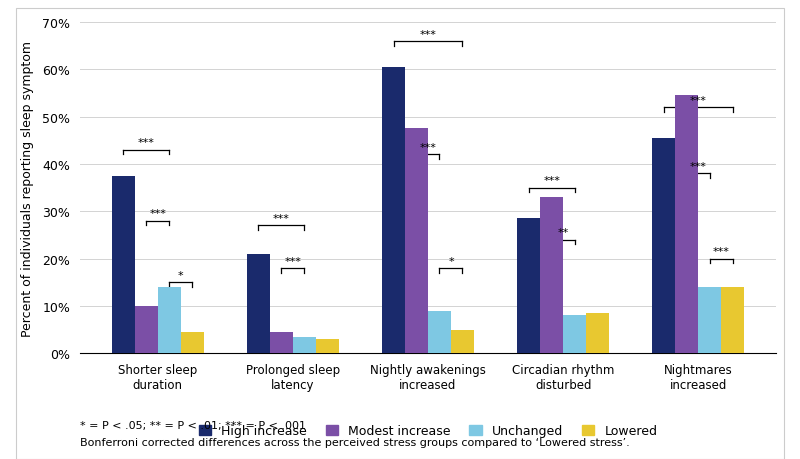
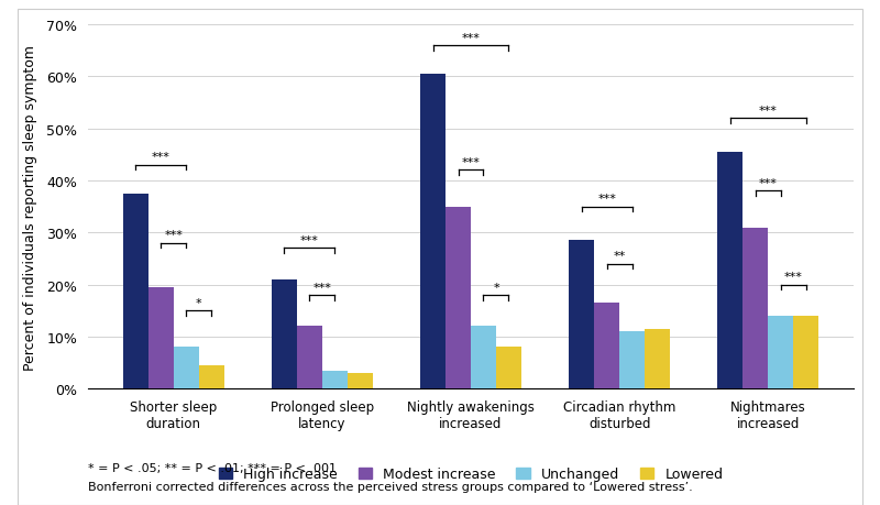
Modest increase/Shorter sleep duration: 10.0% -> 19.5%
Unchanged/Shorter sleep duration: 14.0% -> 8.0%
Modest increase/Prolonged sleep latency: 4.5% -> 12.0%
Modest increase/Nightly awakenings increased: 47.5% -> 35.0%
Unchanged/Nightly awakenings increased: 9.0% -> 12.0%
Lowered/Nightly awakenings increased: 5.0% -> 8.0%
Modest increase/Circadian rhythm disturbed: 33.0% -> 16.5%
Unchanged/Circadian rhythm disturbed: 8.0% -> 11.0%
Lowered/Circadian rhythm disturbed: 8.5% -> 11.5%
Modest increase/Nightmares increased: 54.5% -> 31.0%
